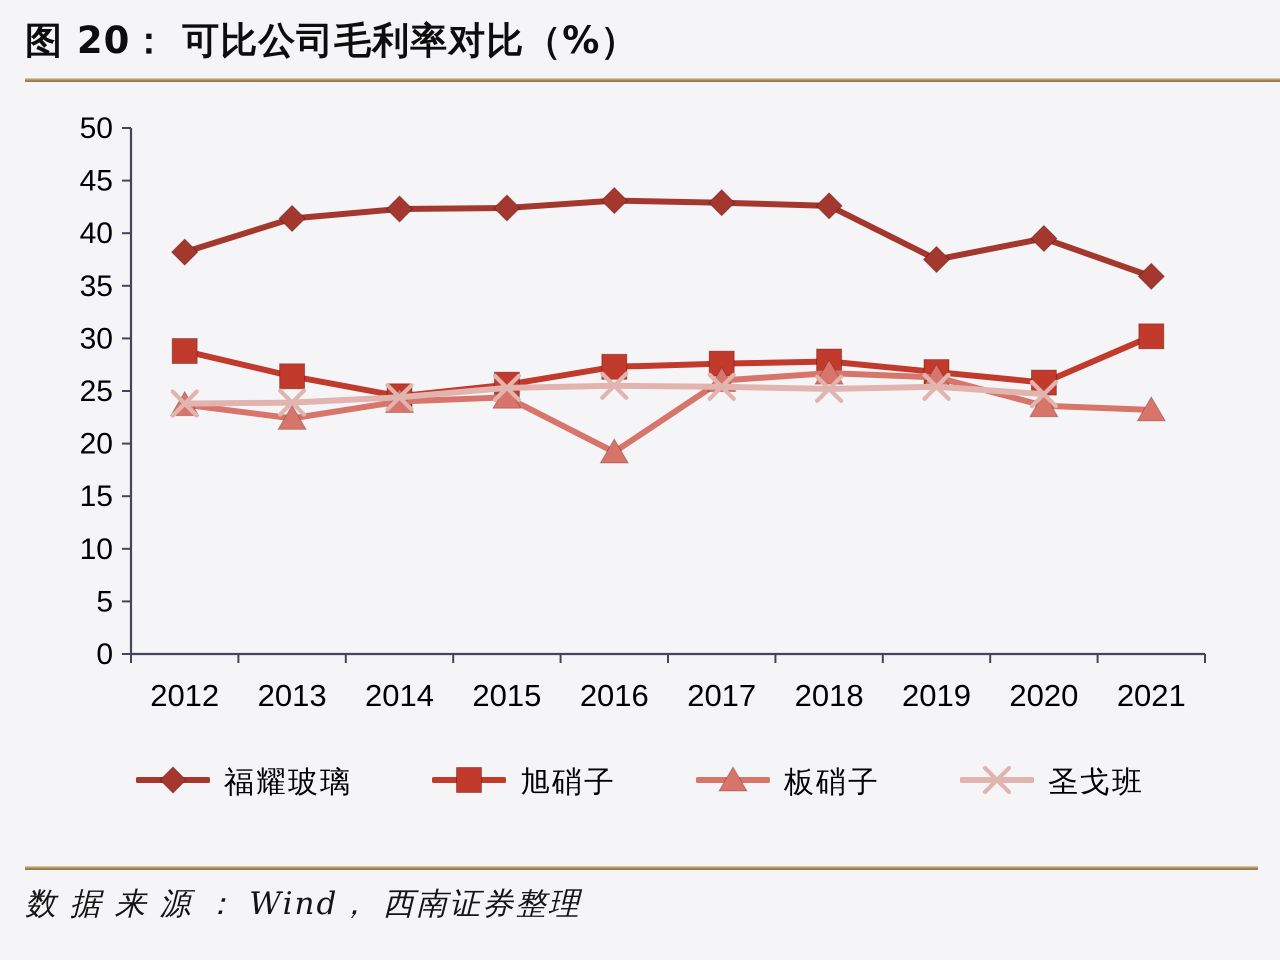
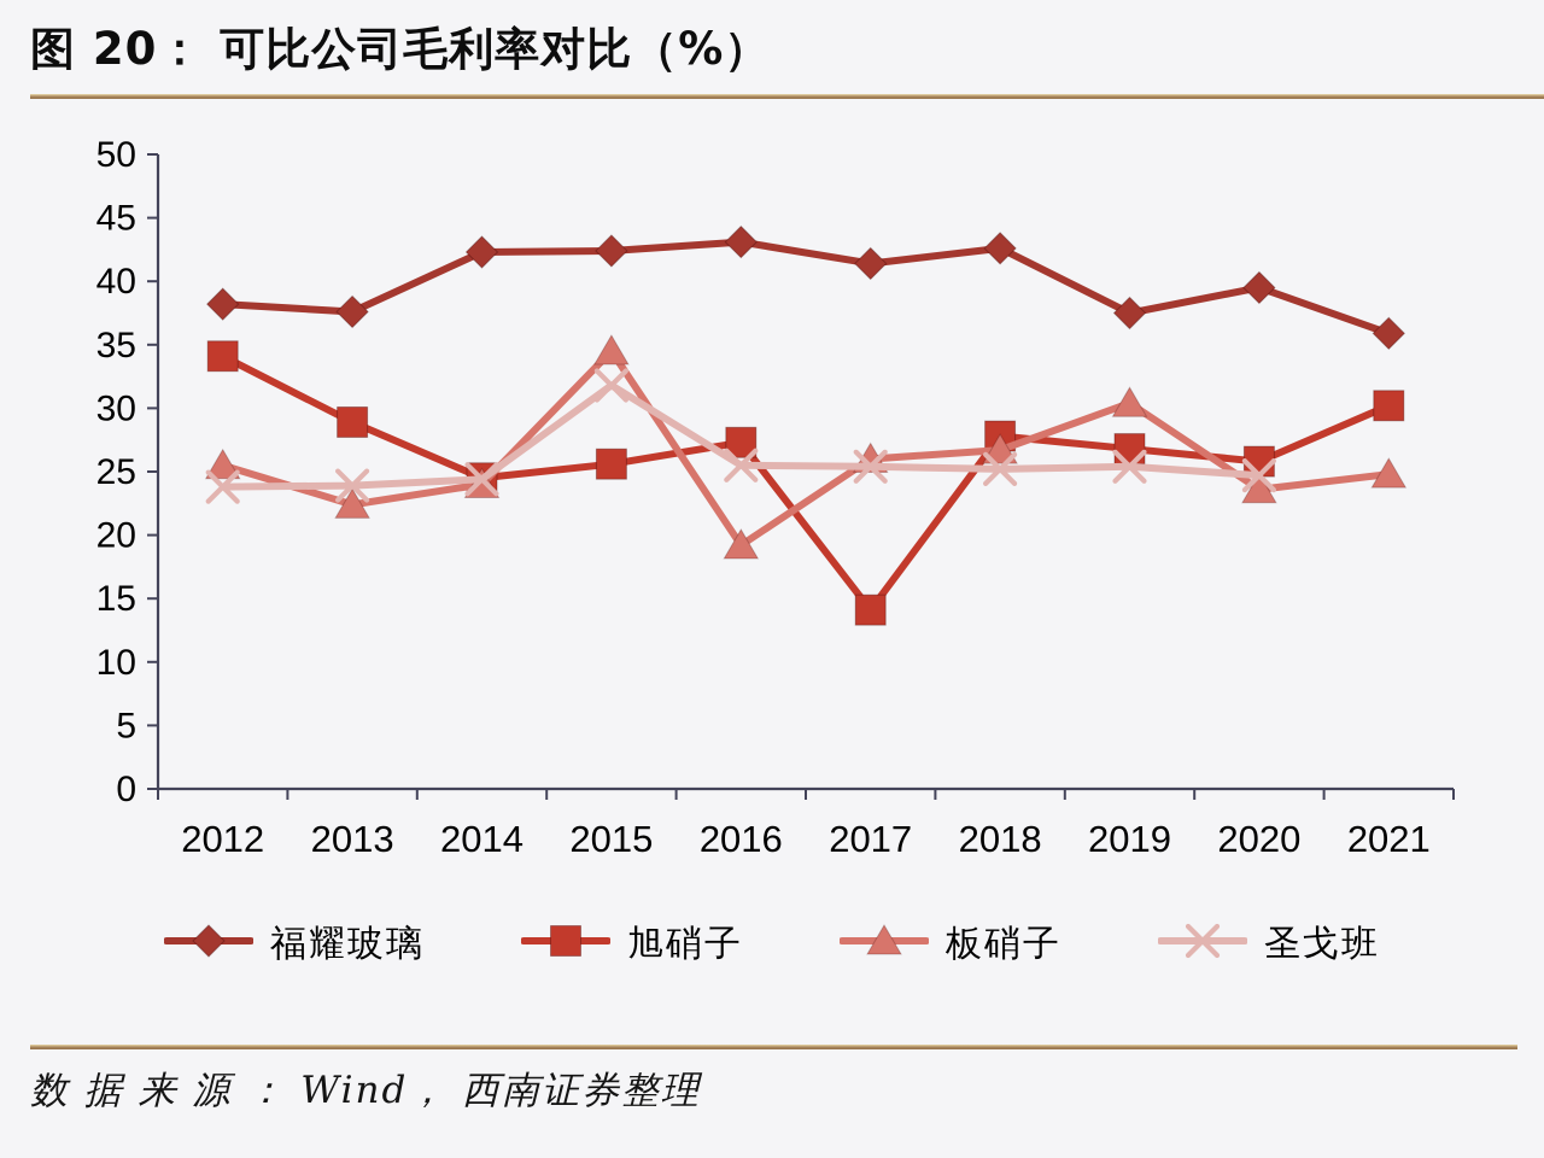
旭硝子/2012: 28.8 -> 34.1
板硝子/2012: 23.7 -> 25.5
福耀玻璃/2013: 41.4 -> 37.6
旭硝子/2013: 26.4 -> 28.9
板硝子/2015: 24.4 -> 34.5
圣戈班/2015: 25.3 -> 31.8
福耀玻璃/2017: 42.9 -> 41.4
旭硝子/2017: 27.6 -> 14.1
板硝子/2019: 26.3 -> 30.4
板硝子/2021: 23.2 -> 24.8
